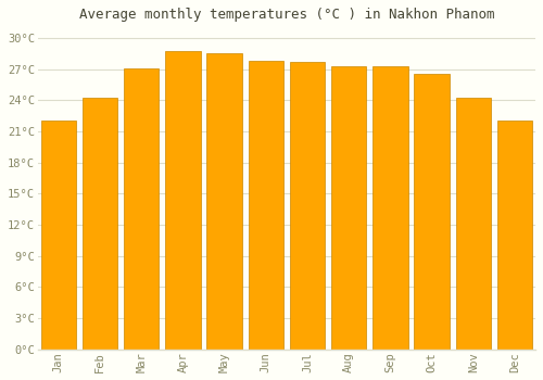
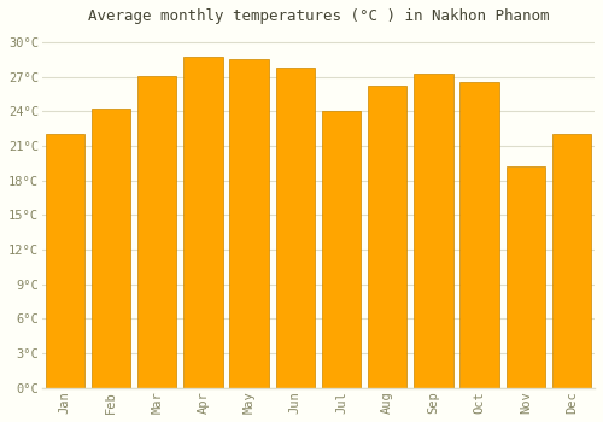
Jul: 27.7°C -> 24.0°C
Aug: 27.3°C -> 26.2°C
Nov: 24.2°C -> 19.2°C
